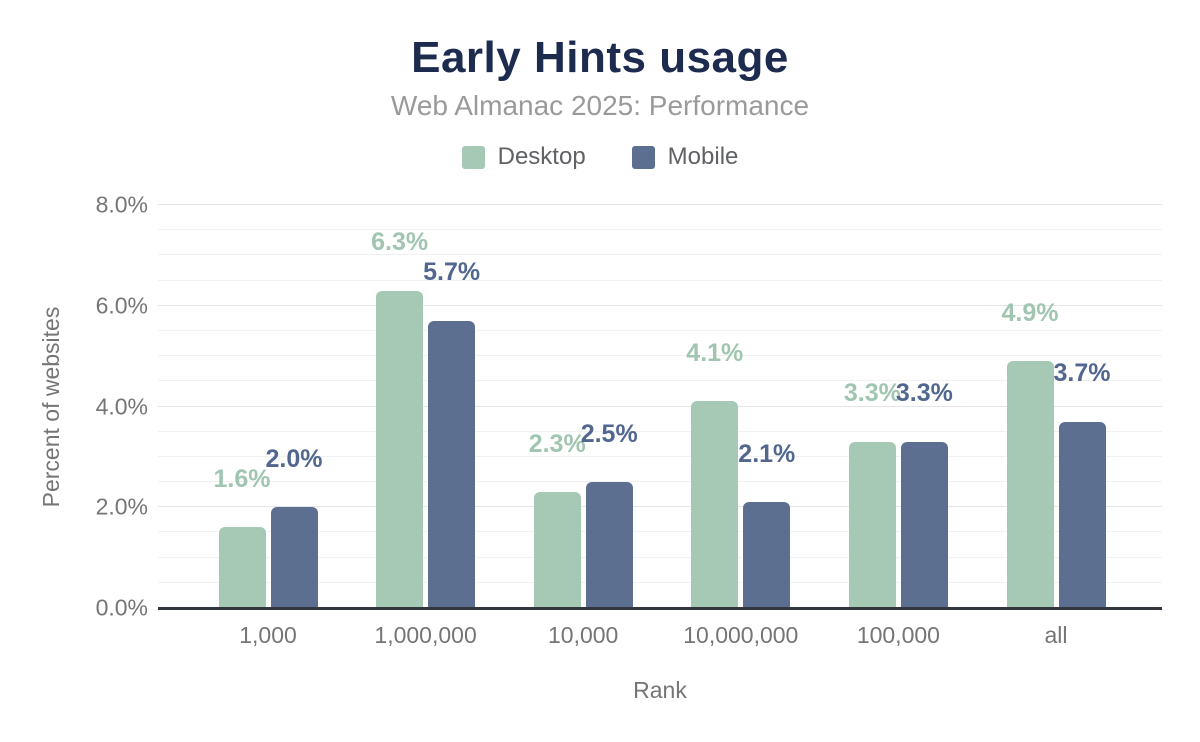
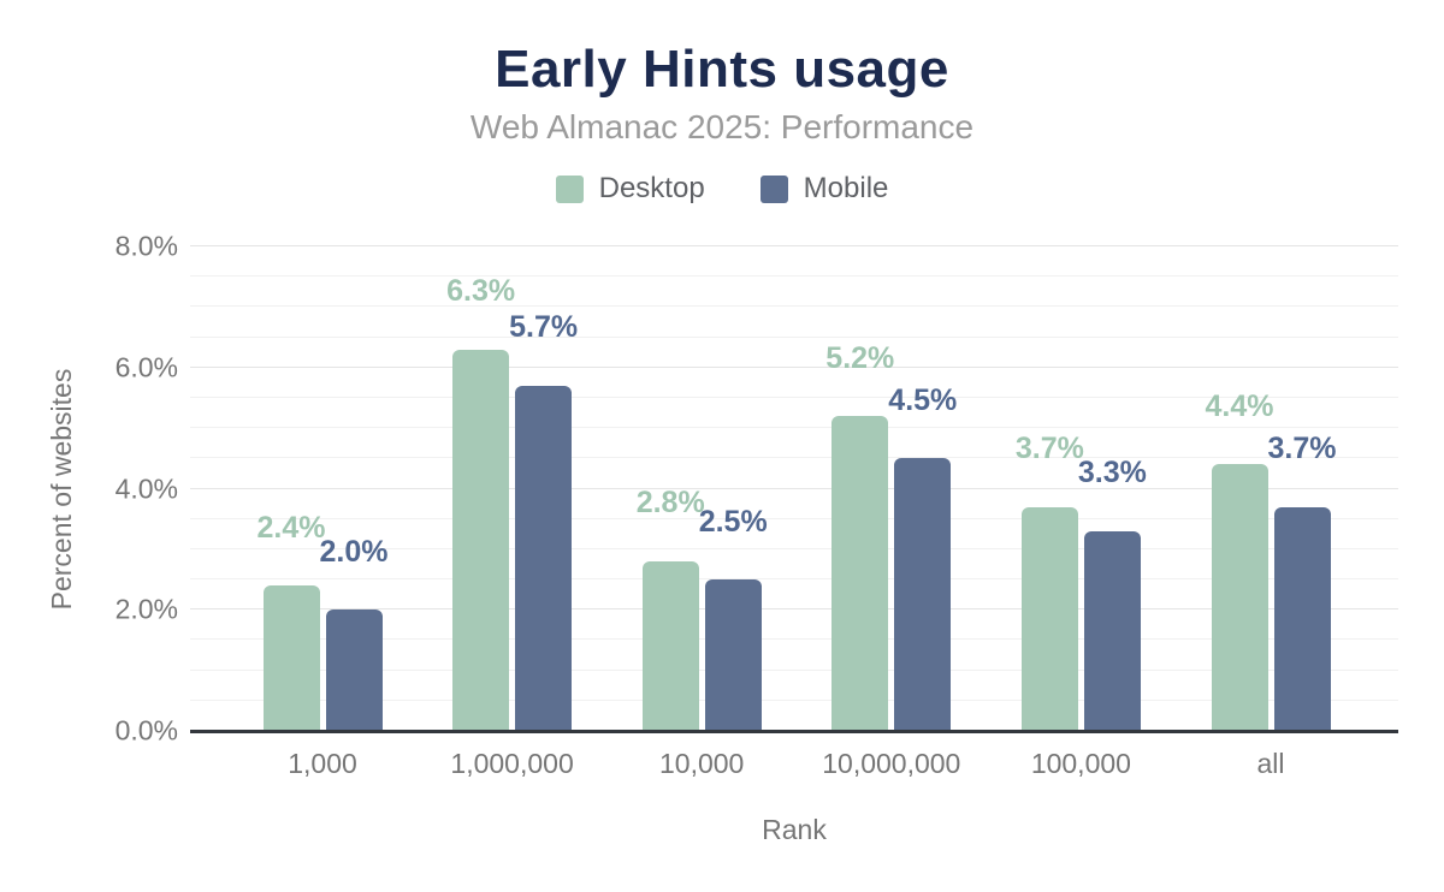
Desktop/1,000: 1.6% -> 2.4%
Desktop/10,000: 2.3% -> 2.8%
Desktop/10,000,000: 4.1% -> 5.2%
Mobile/10,000,000: 2.1% -> 4.5%
Desktop/100,000: 3.3% -> 3.7%
Desktop/all: 4.9% -> 4.4%
